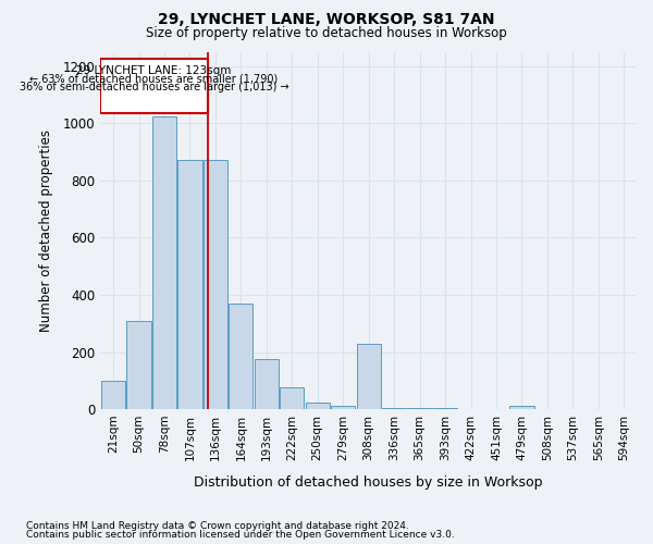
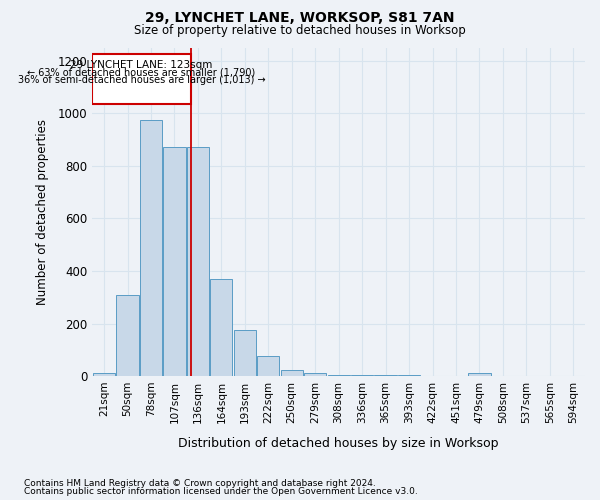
21sqm: 100 -> 10
78sqm: 1025 -> 975
308sqm: 230 -> 5
